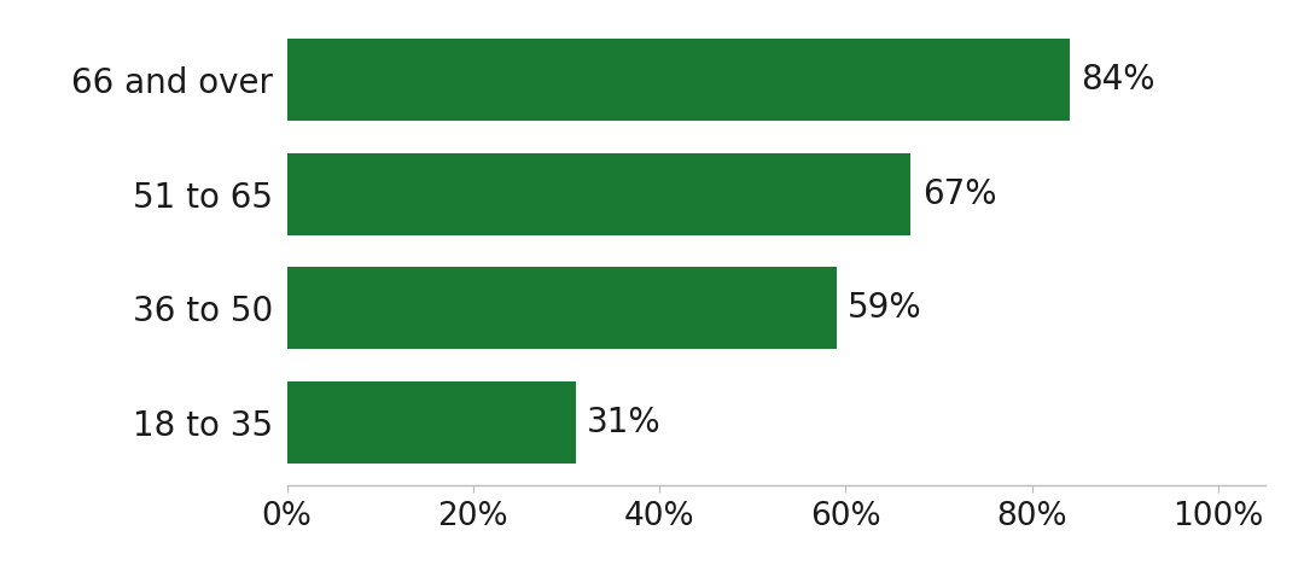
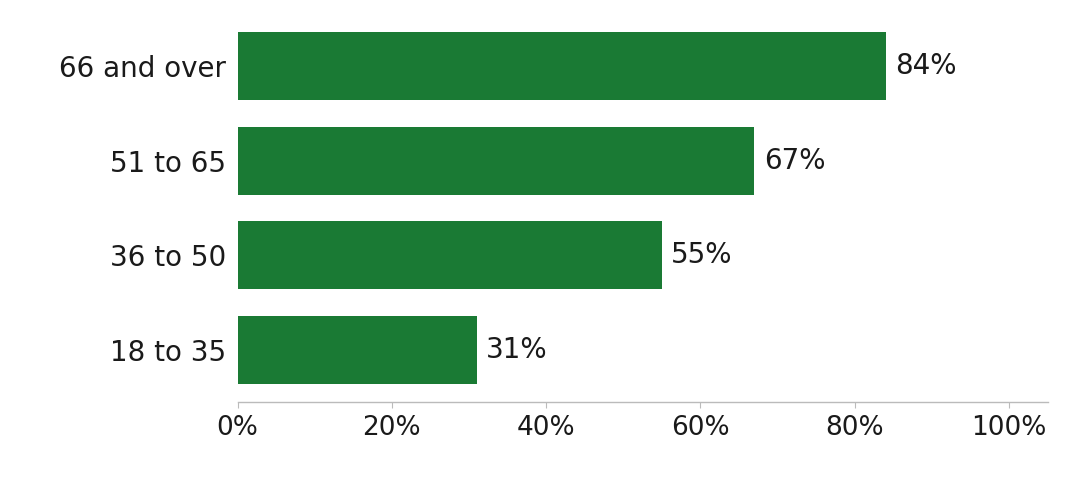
36 to 50: 59% -> 55%
